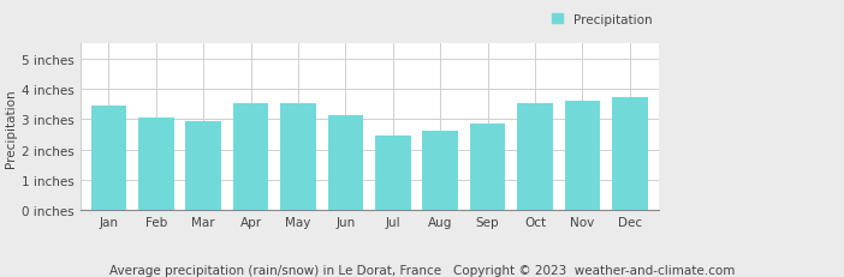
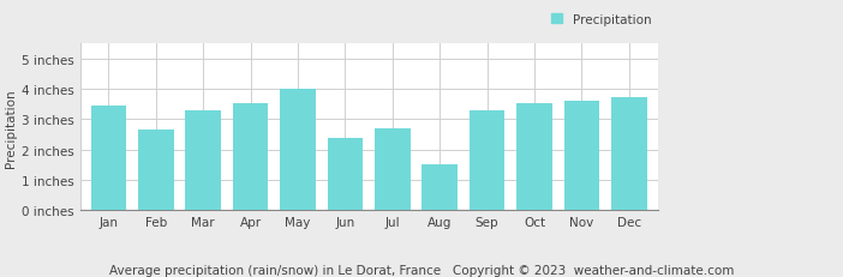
Feb: 3.07 inches -> 2.65 inches
Mar: 2.95 inches -> 3.30 inches
May: 3.54 inches -> 4.00 inches
Jun: 3.15 inches -> 2.40 inches
Jul: 2.48 inches -> 2.70 inches
Aug: 2.62 inches -> 1.50 inches
Sep: 2.87 inches -> 3.30 inches
